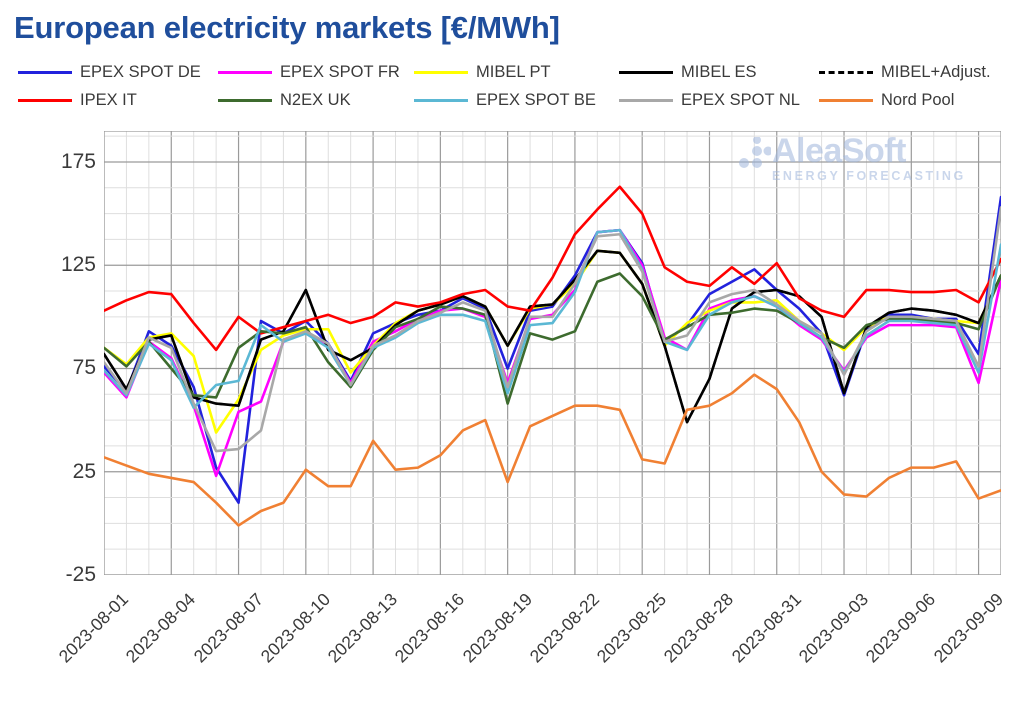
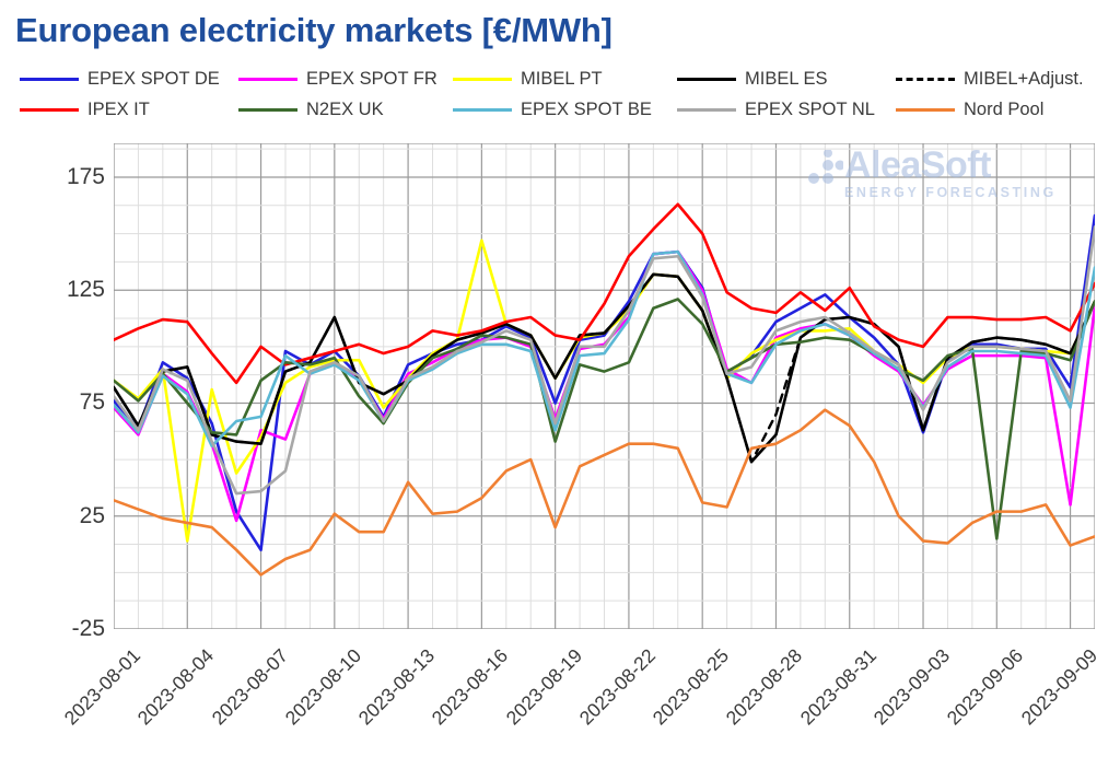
MIBEL PT/2023-08-04: 92 -> 14
EPEX SPOT FR/2023-08-07: 54 -> 63
MIBEL PT/2023-08-16: 106 -> 147
MIBEL ES/2023-08-28: 70 -> 61
N2EX UK/2023-09-06: 99 -> 15
EPEX SPOT FR/2023-09-09: 68 -> 30
